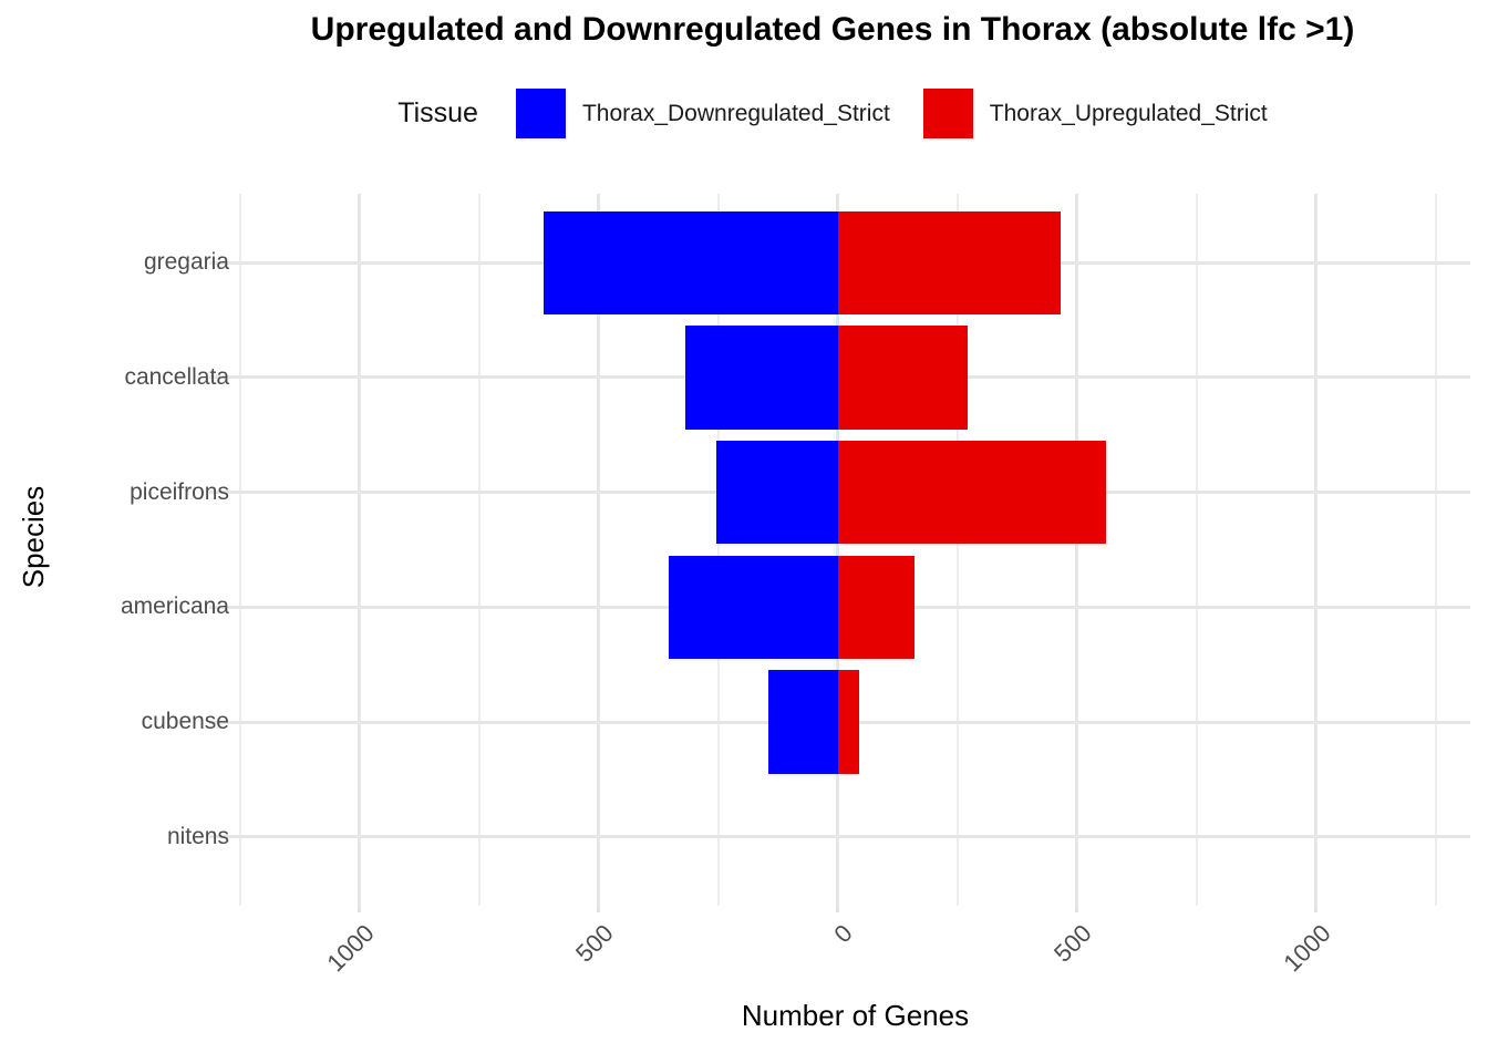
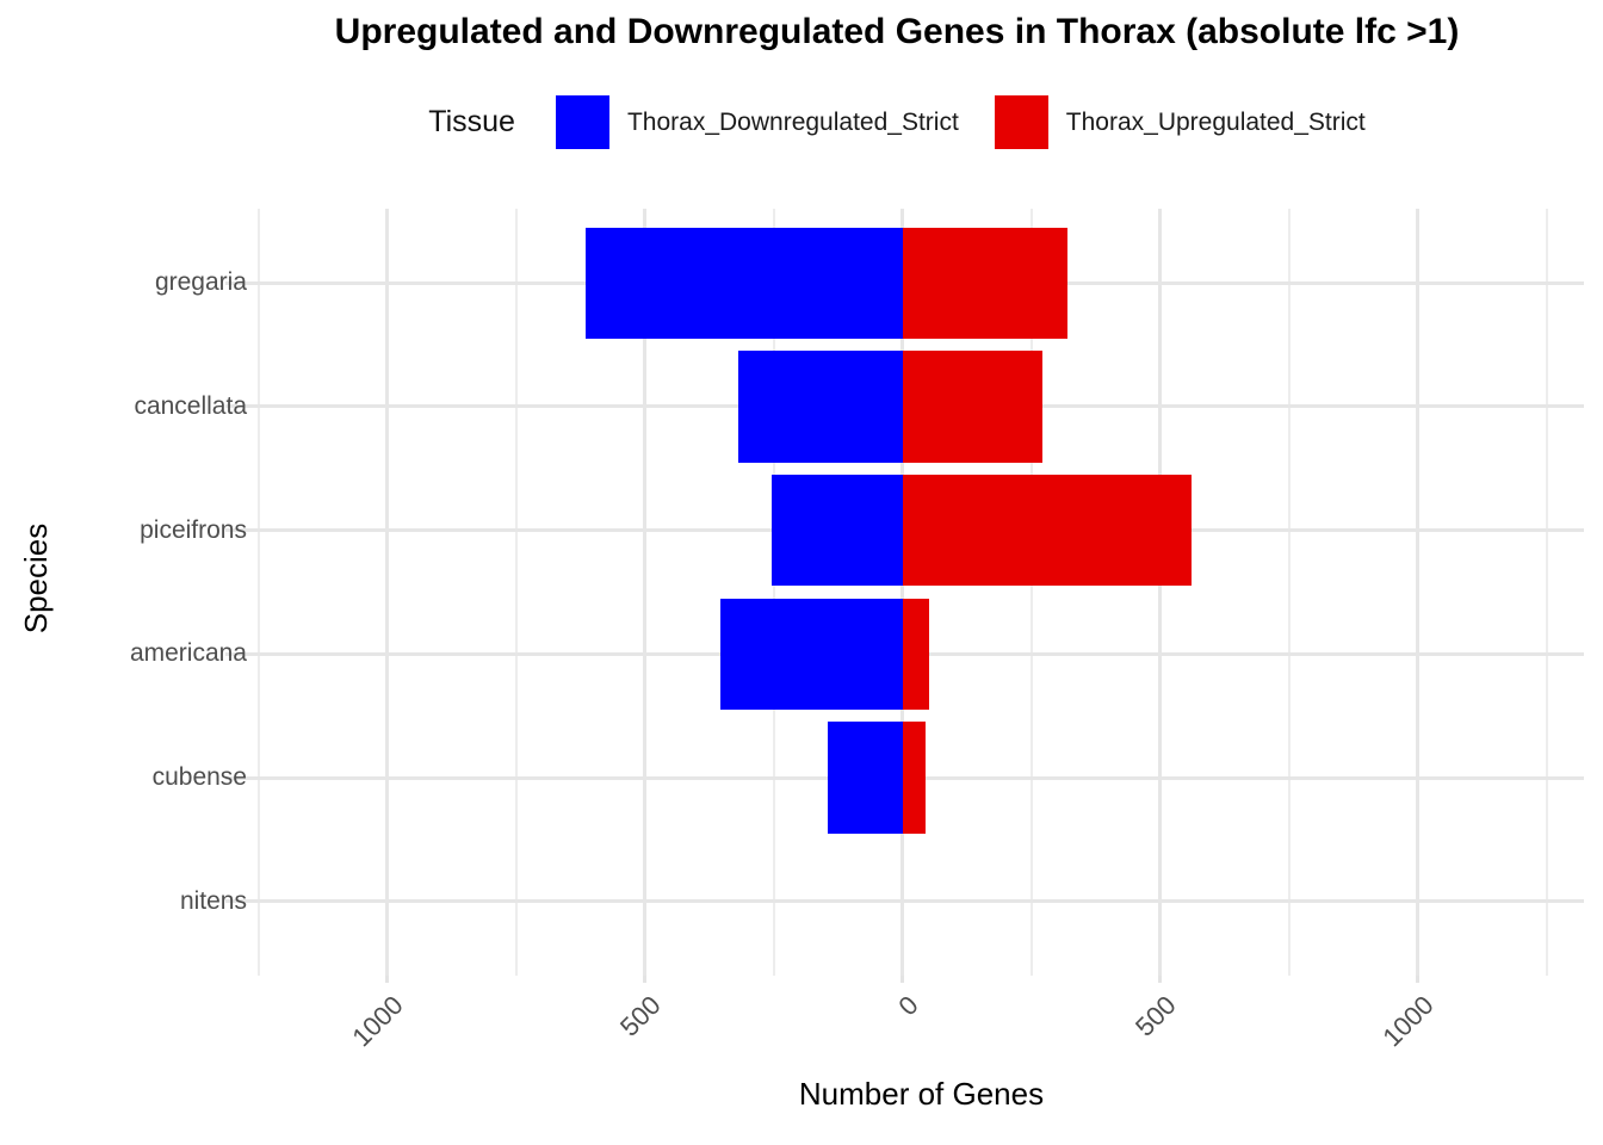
Thorax_Upregulated_Strict/gregaria: 460 -> 320
Thorax_Upregulated_Strict/americana: 160 -> 50
